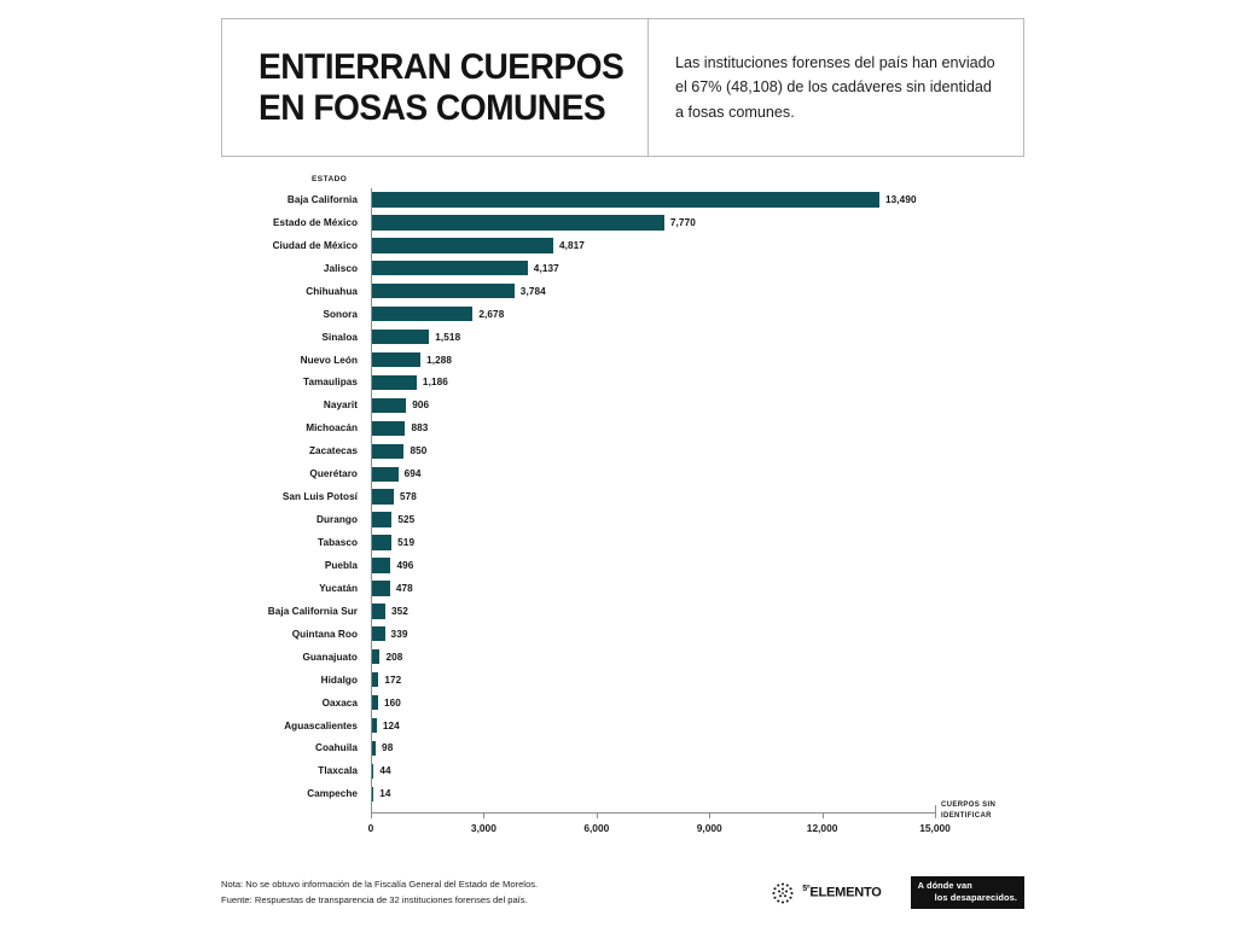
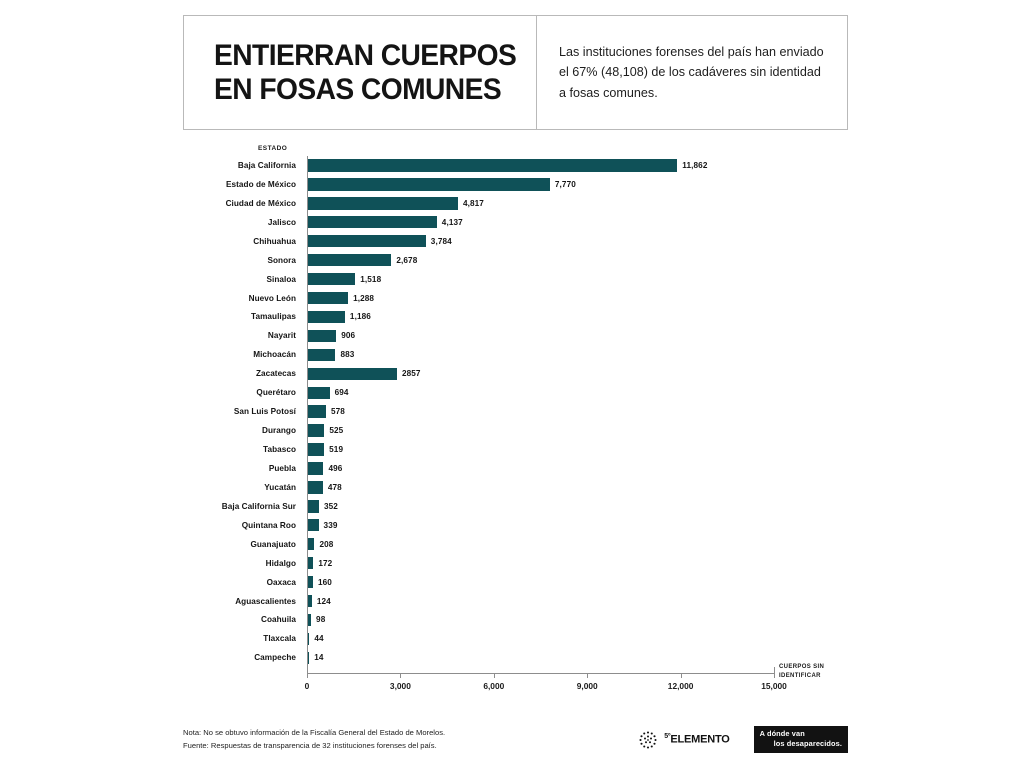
Baja California: 13,490 -> 11,862
Zacatecas: 850 -> 2857
